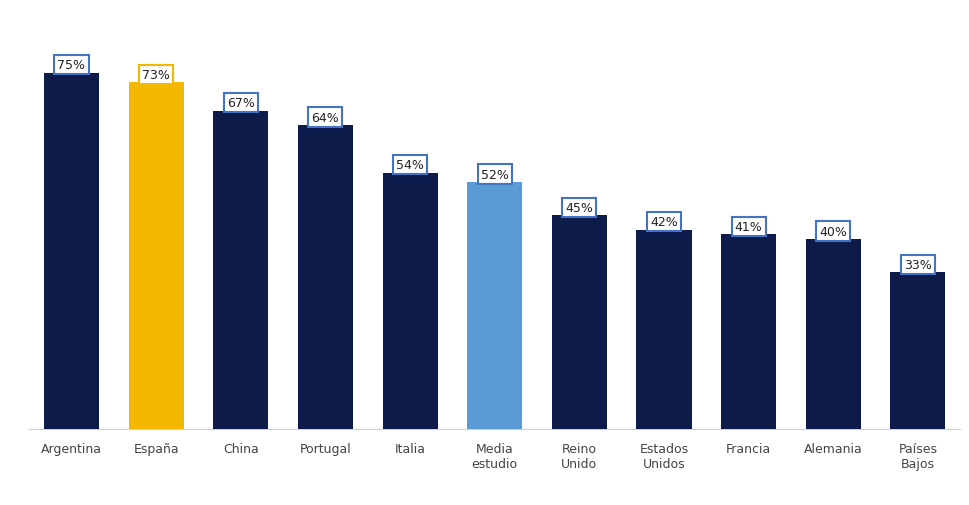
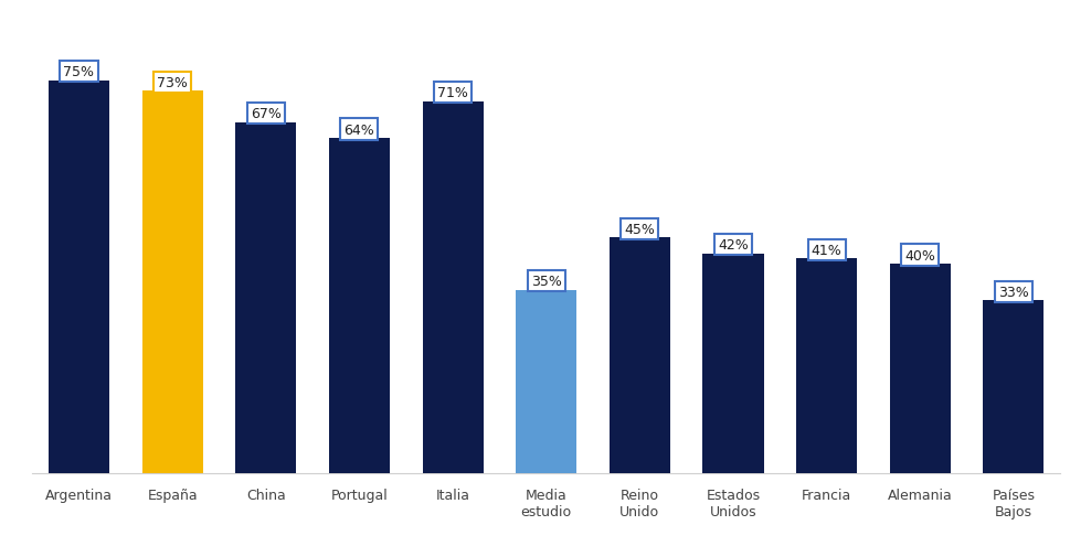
Italia: 54% -> 71%
Media estudio: 52% -> 35%
